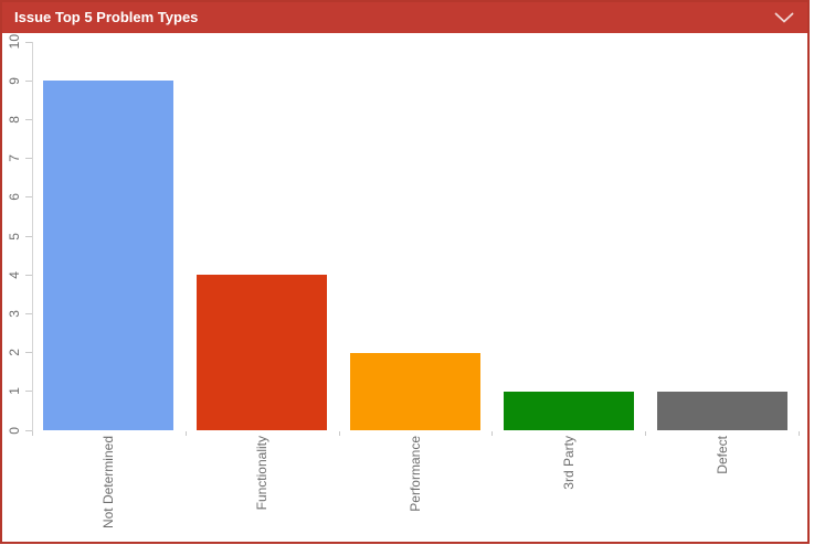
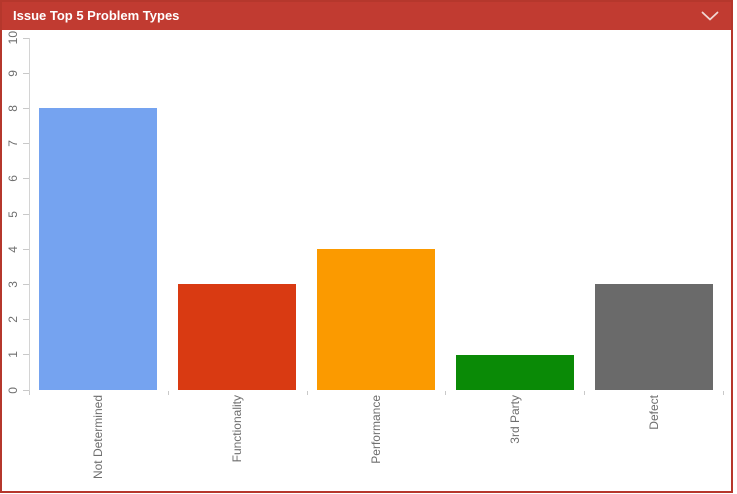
Not Determined: 9 -> 8
Functionality: 4 -> 3
Performance: 2 -> 4
Defect: 1 -> 3
